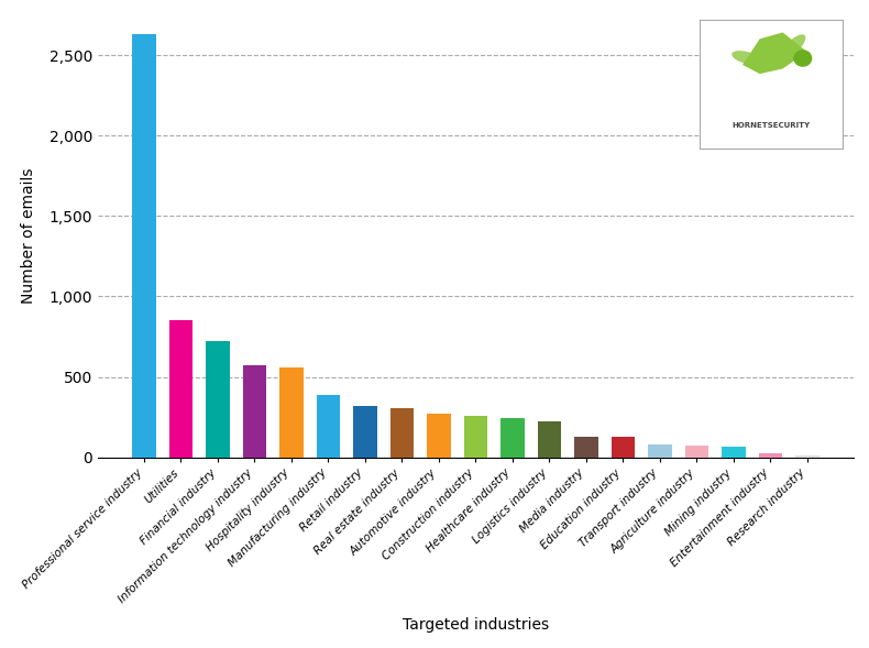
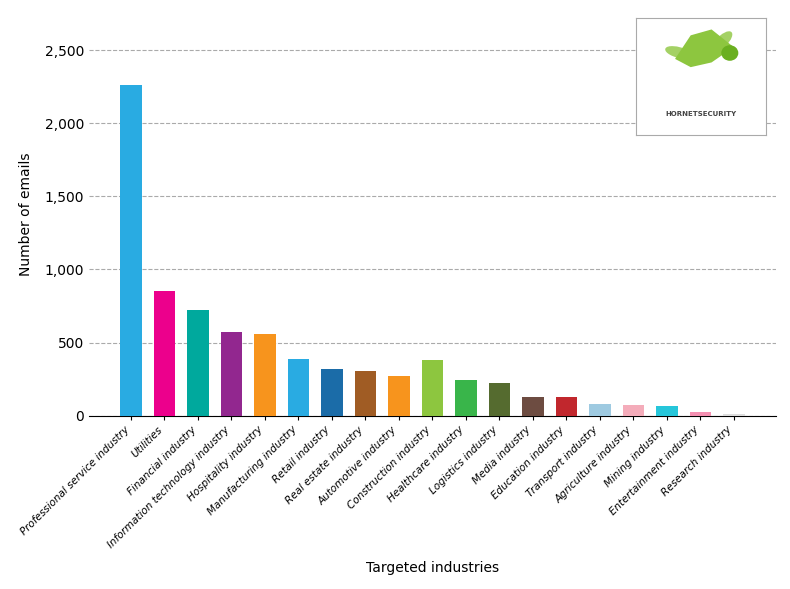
Professional service industry: 2,630 -> 2,260
Construction industry: 260 -> 380
